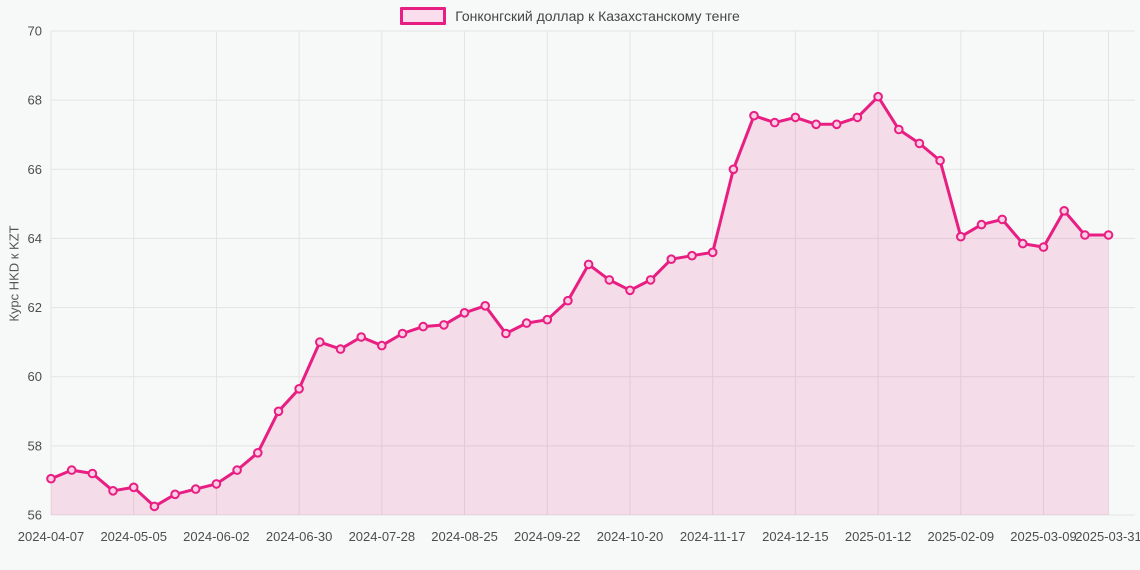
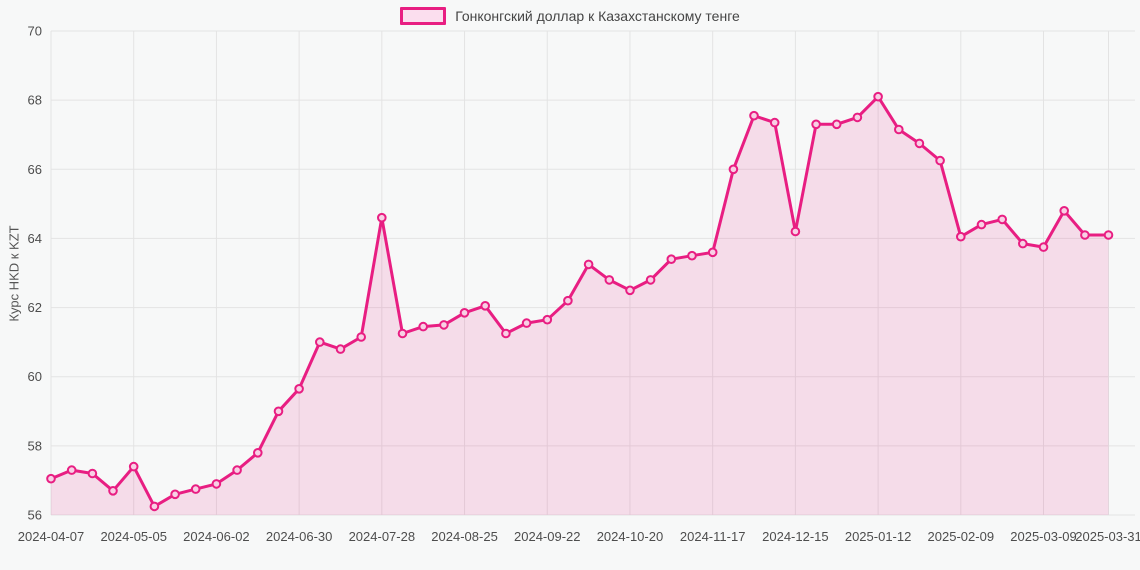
2024-05-05: 56.8 -> 57.4
2024-07-28: 60.9 -> 64.6
2024-12-15: 67.5 -> 64.2
